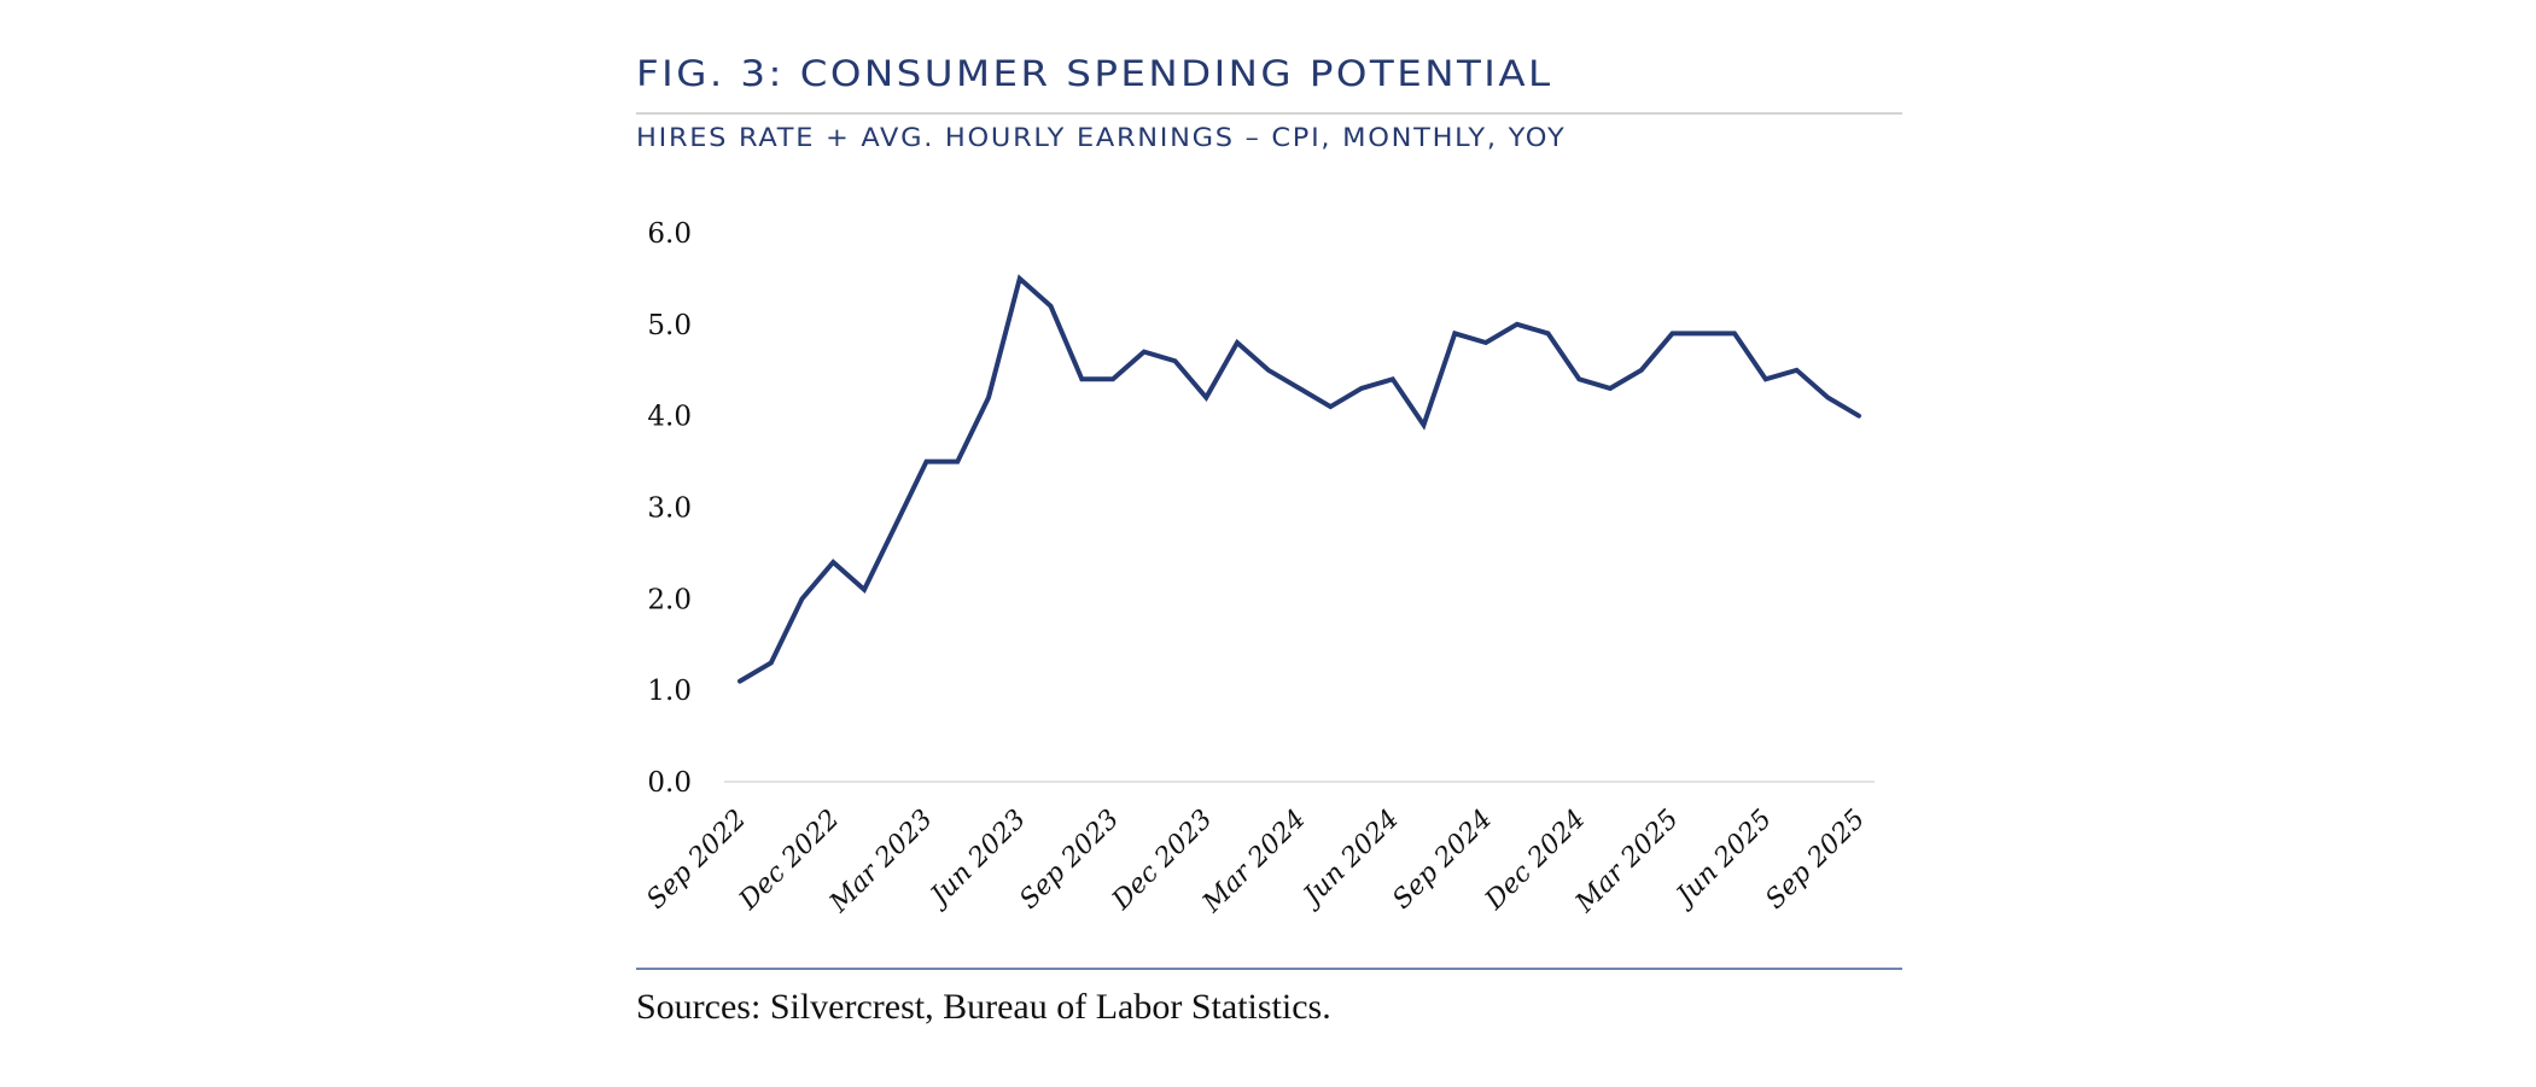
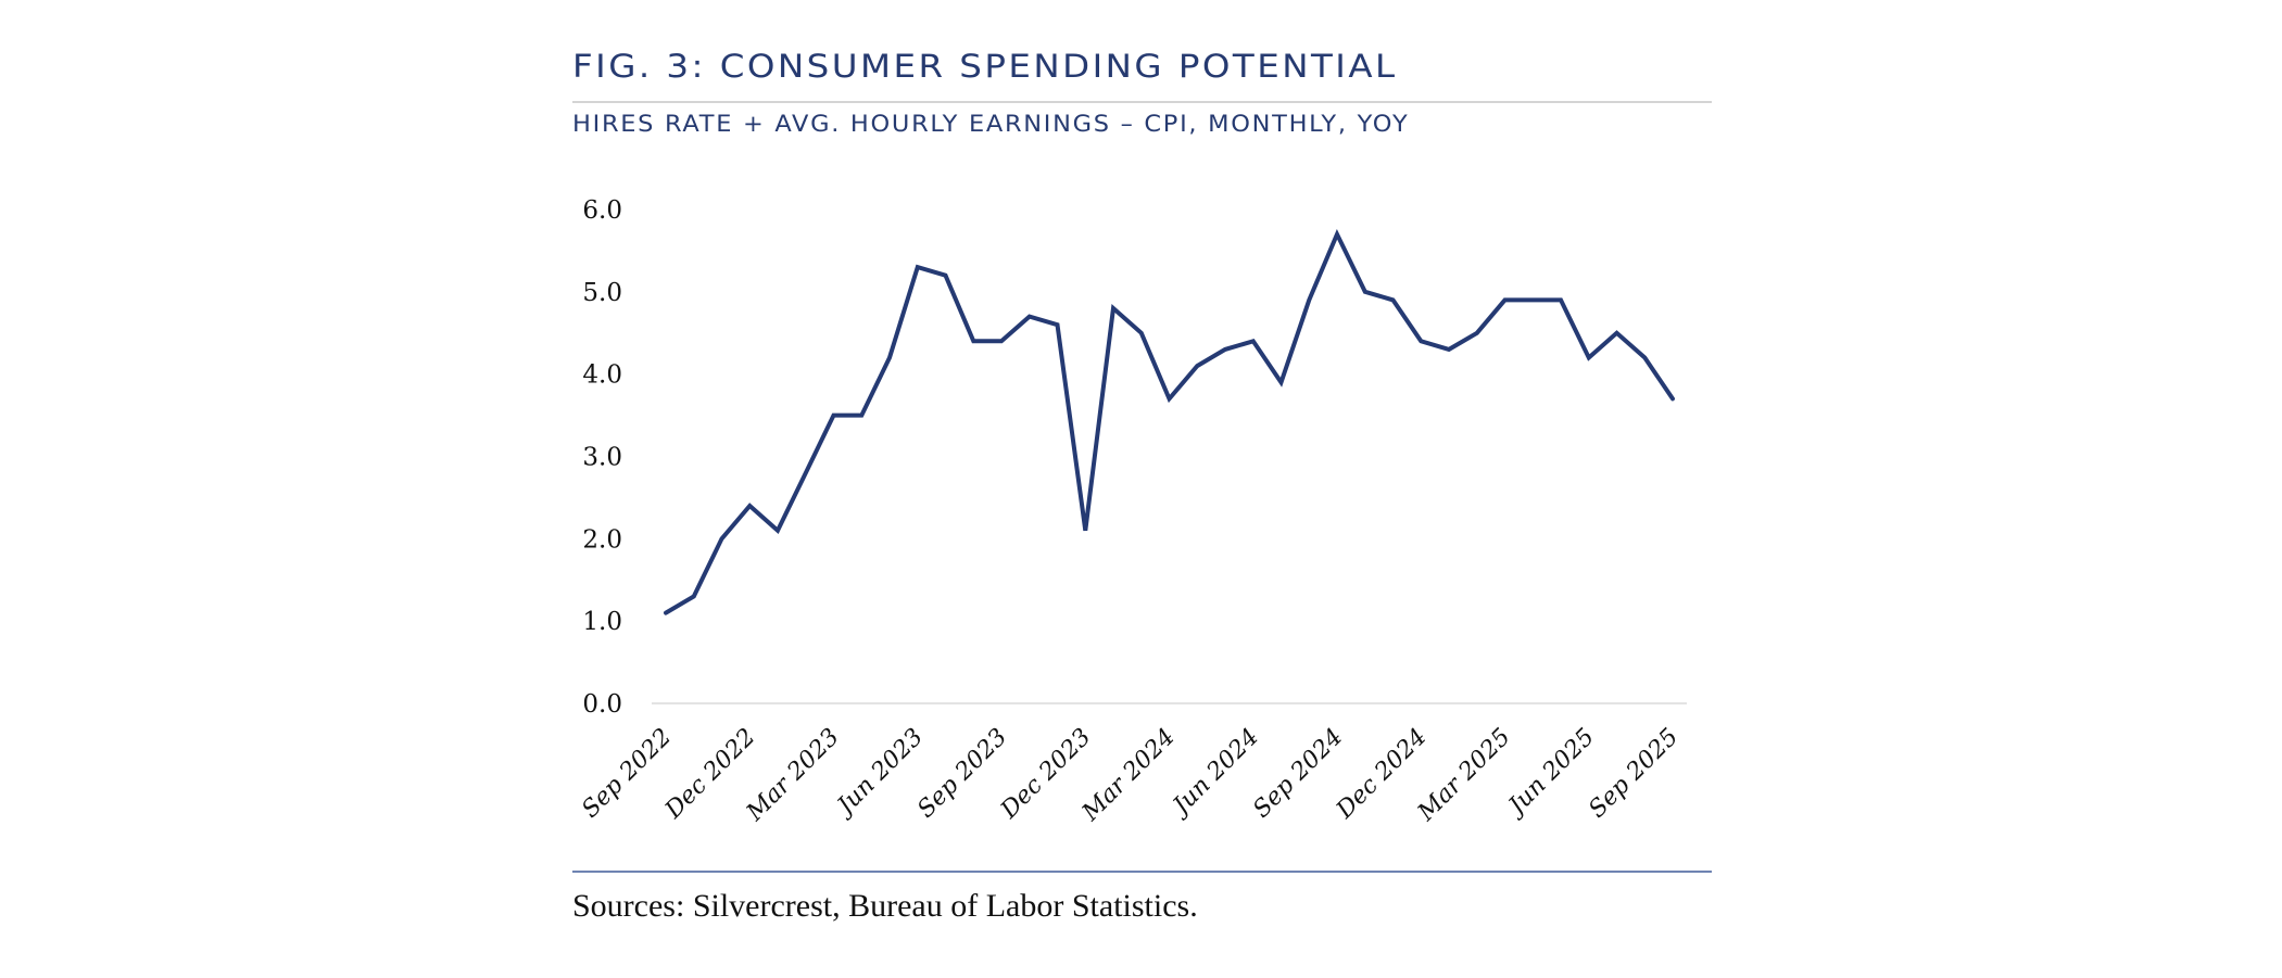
Jun 2023: 5.5 -> 5.3
Dec 2023: 4.2 -> 2.1
Mar 2024: 4.3 -> 3.7
Sep 2024: 4.8 -> 5.7
Jun 2025: 4.4 -> 4.2
Sep 2025: 4.0 -> 3.7
